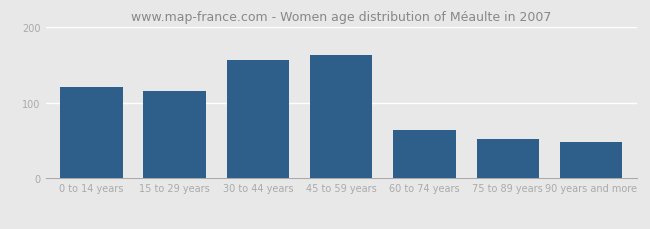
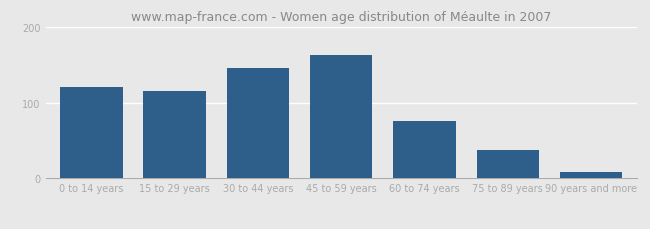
30 to 44 years: 156 -> 145
60 to 74 years: 64 -> 75
75 to 89 years: 52 -> 38
90 years and more: 48 -> 8
